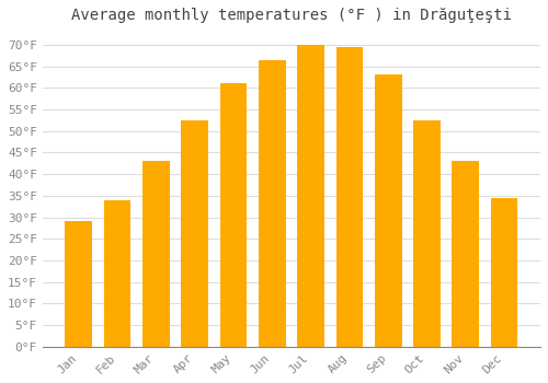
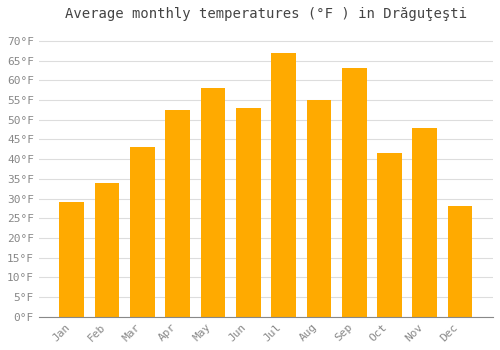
May: 61.0°F -> 58.0°F
Jun: 66.5°F -> 53.0°F
Jul: 70.0°F -> 67.0°F
Aug: 69.5°F -> 55.0°F
Oct: 52.5°F -> 41.5°F
Nov: 43.0°F -> 48.0°F
Dec: 34.5°F -> 28.0°F
